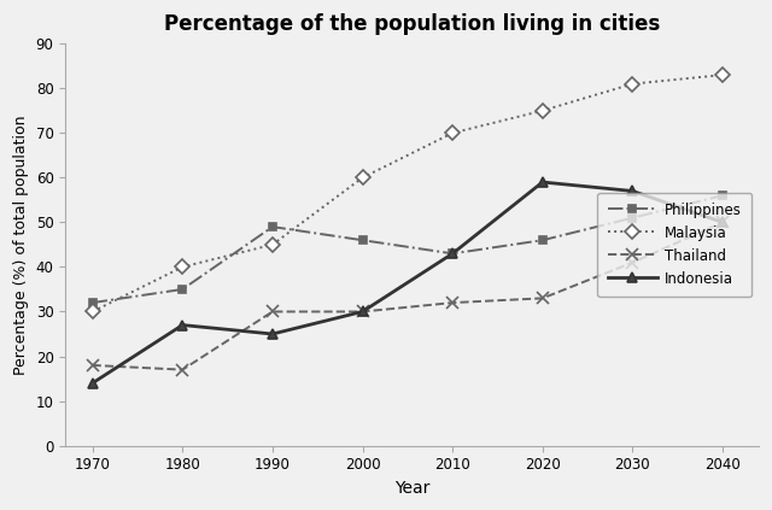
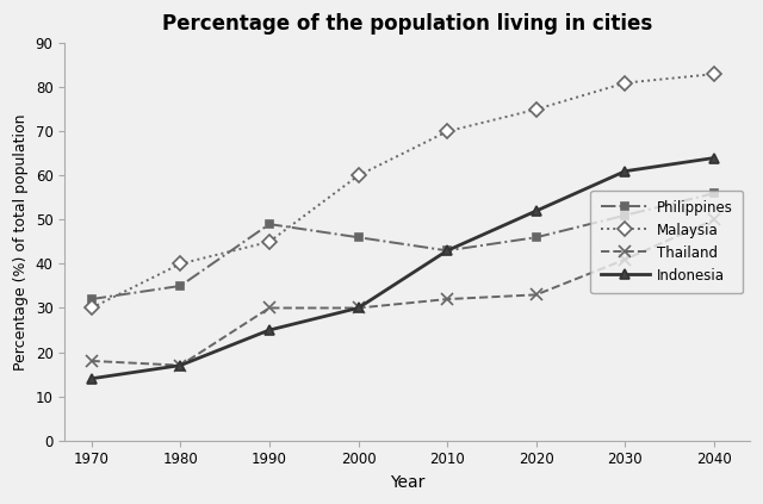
Indonesia/1980: 27 -> 17
Indonesia/2020: 59 -> 52
Indonesia/2030: 57 -> 61
Indonesia/2040: 50 -> 64
